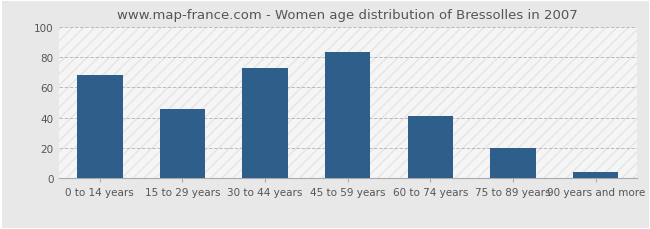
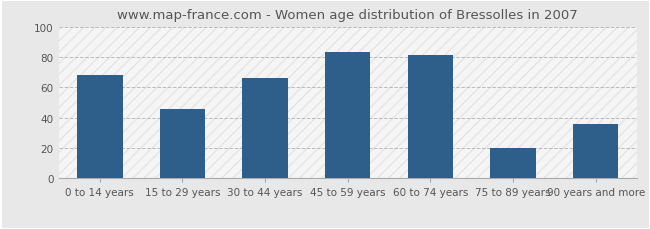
30 to 44 years: 73 -> 66
60 to 74 years: 41 -> 81
90 years and more: 4 -> 36
